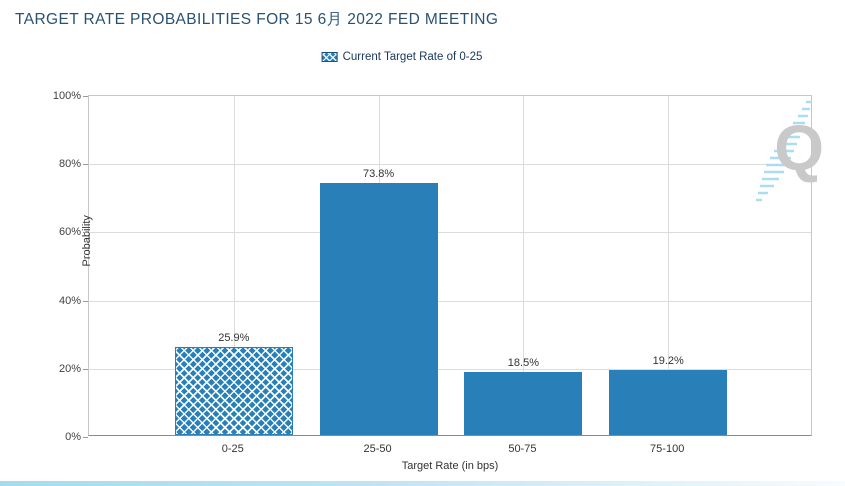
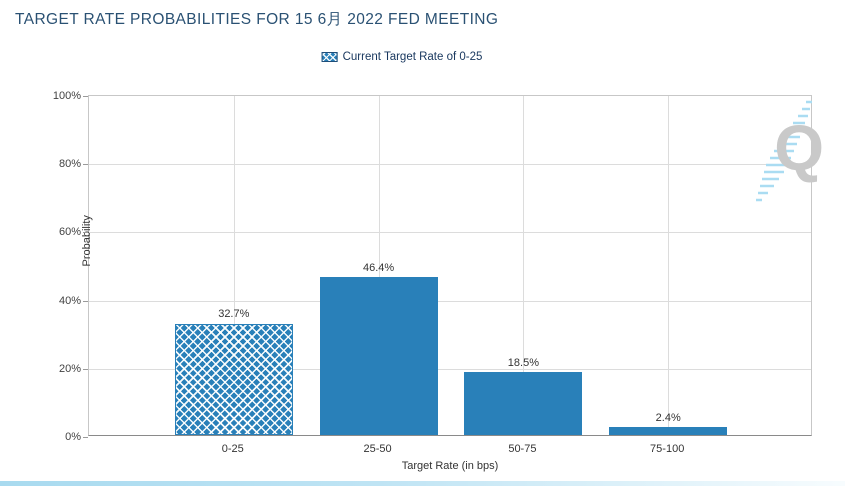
0-25: 25.9% -> 32.7%
25-50: 73.8% -> 46.4%
75-100: 19.2% -> 2.4%
